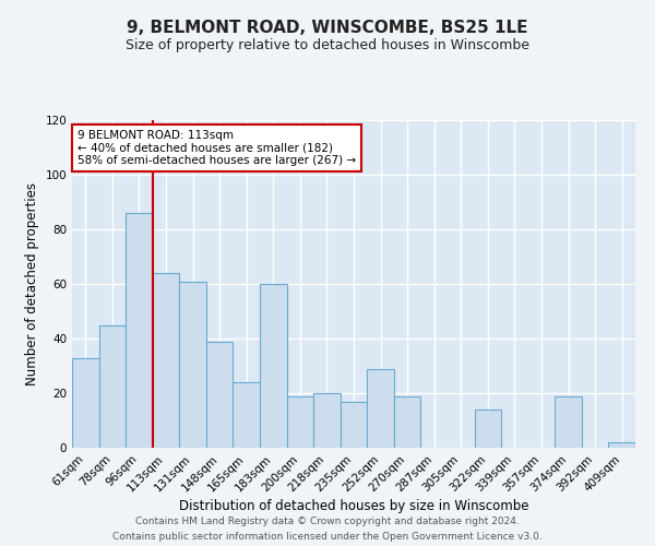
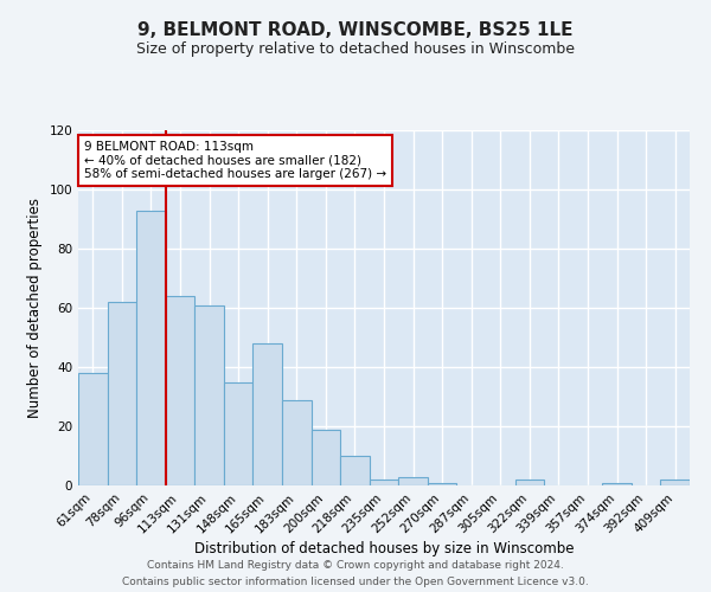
61sqm: 33 -> 38
78sqm: 45 -> 62
96sqm: 86 -> 93
148sqm: 39 -> 35
165sqm: 24 -> 48
183sqm: 60 -> 29
218sqm: 20 -> 10
235sqm: 17 -> 2
252sqm: 29 -> 3
270sqm: 19 -> 1
322sqm: 14 -> 2
374sqm: 19 -> 1
